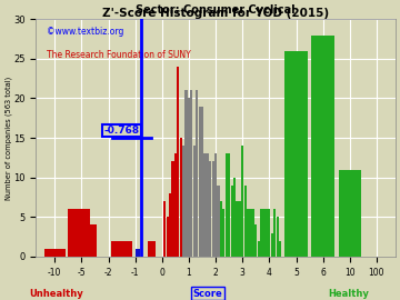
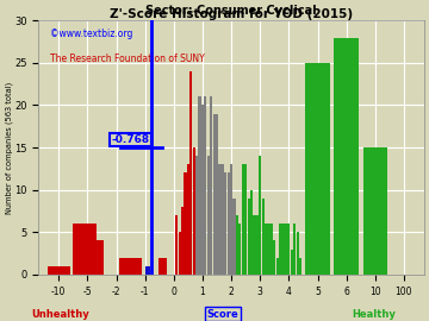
5: 26 -> 25
10: 11 -> 15
